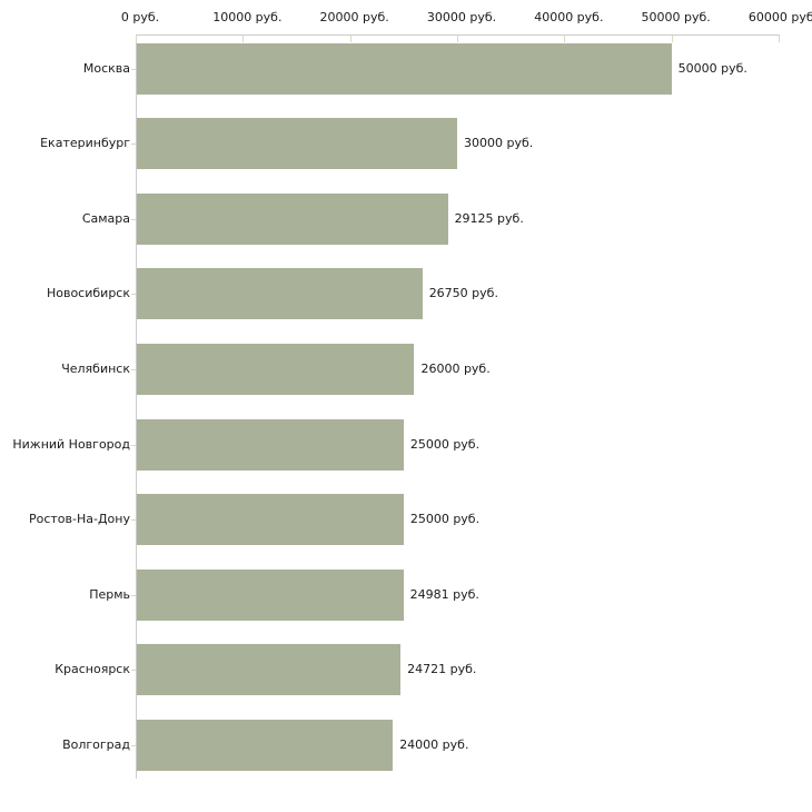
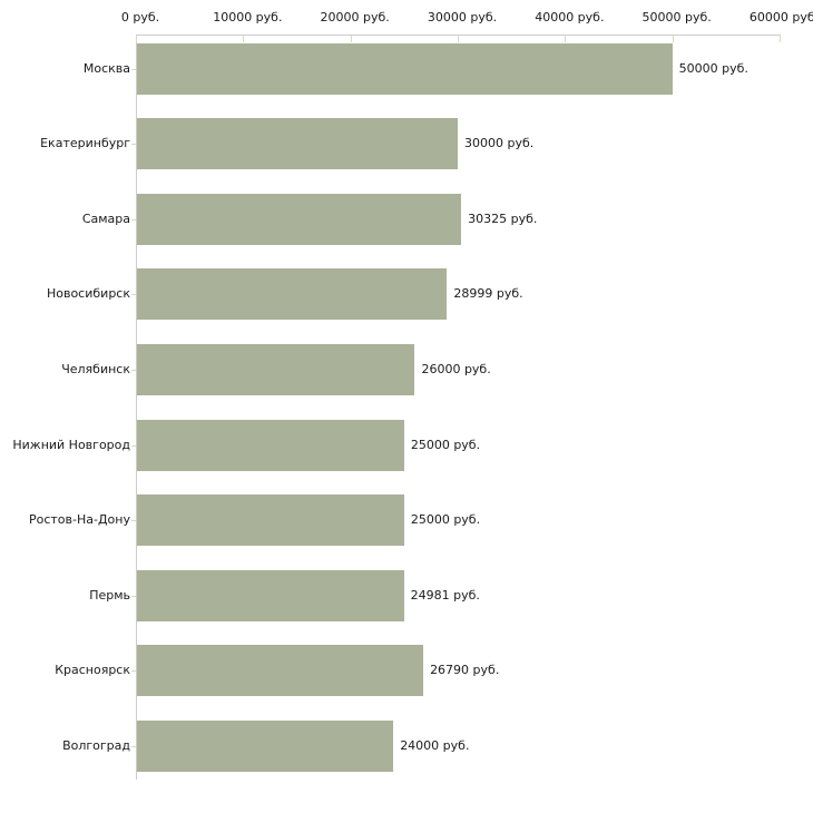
Самара: 29125 -> 30325
Новосибирск: 26750 -> 28999
Красноярск: 24721 -> 26790
